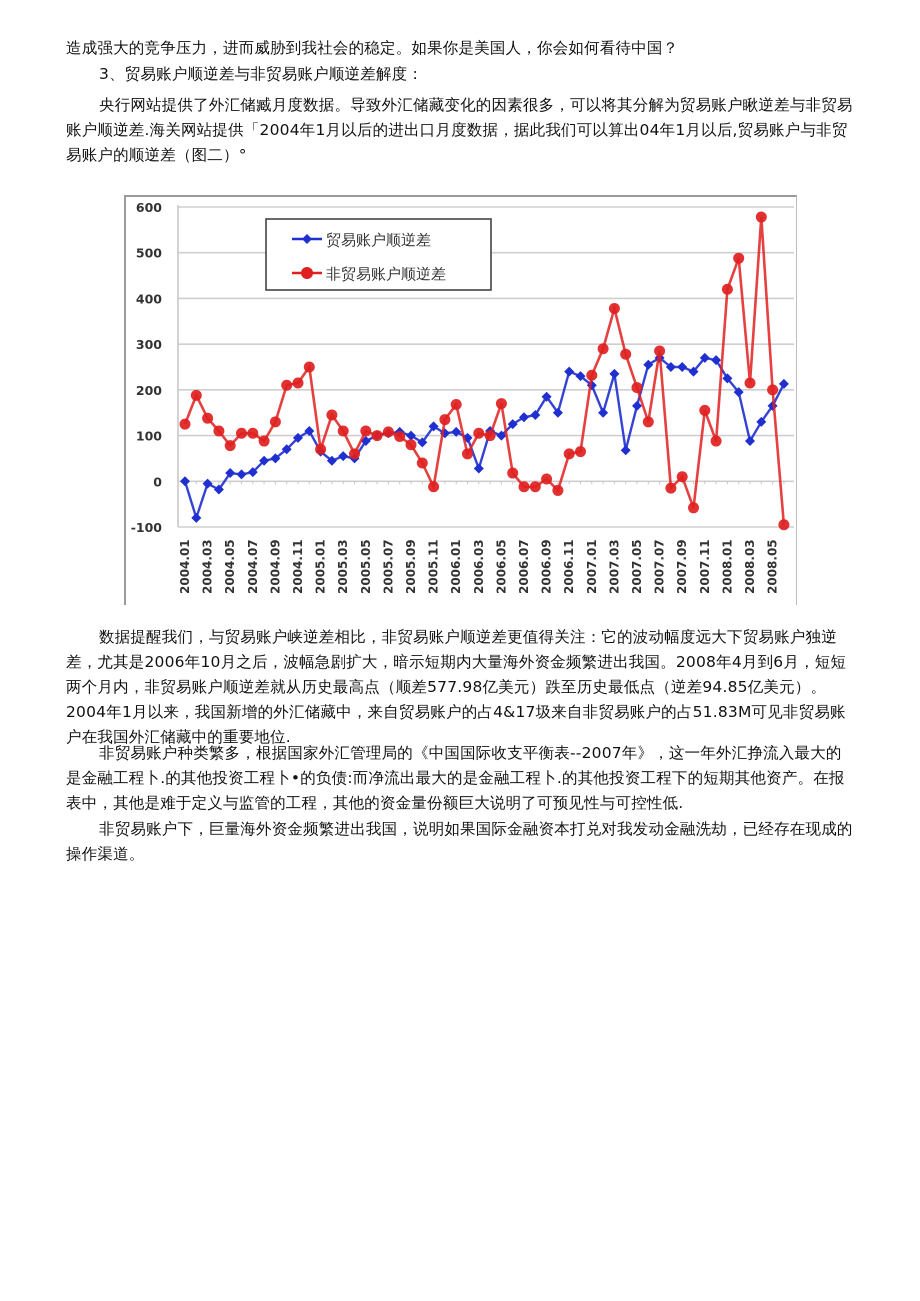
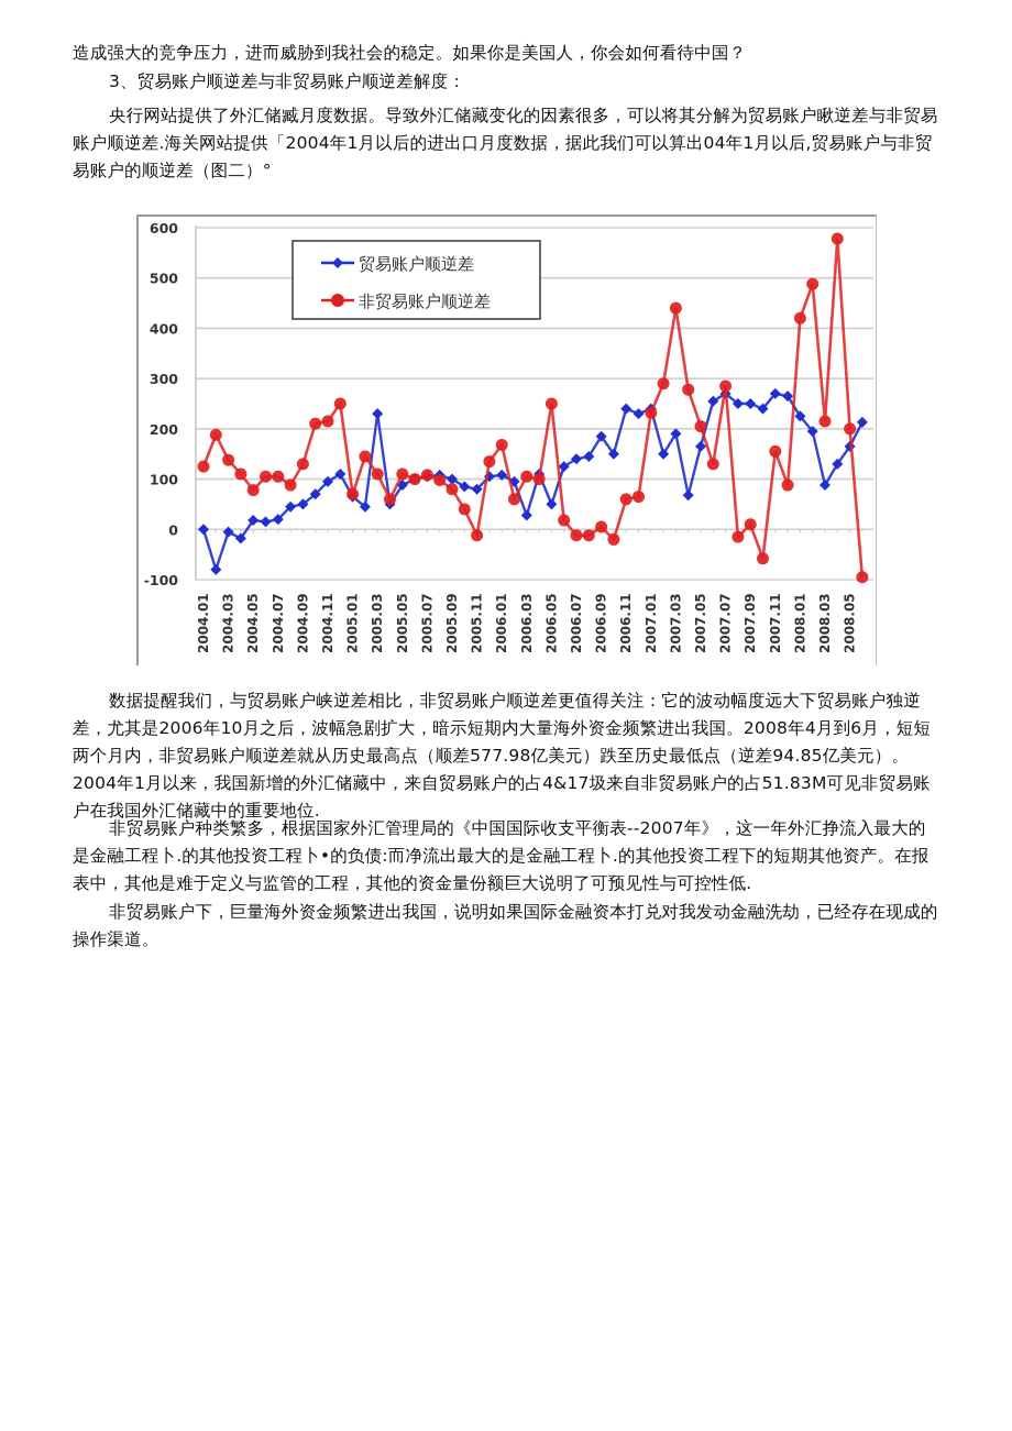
贸易账户顺逆差/2005.03: 60 -> 230
贸易账户顺逆差/2005.11: 120 -> 80
贸易账户顺逆差/2006.05: 100 -> 50
非贸易账户顺逆差/2006.05: 170 -> 250
贸易账户顺逆差/2007.01: 210 -> 240
贸易账户顺逆差/2007.03: 240 -> 190
非贸易账户顺逆差/2007.03: 380 -> 440
